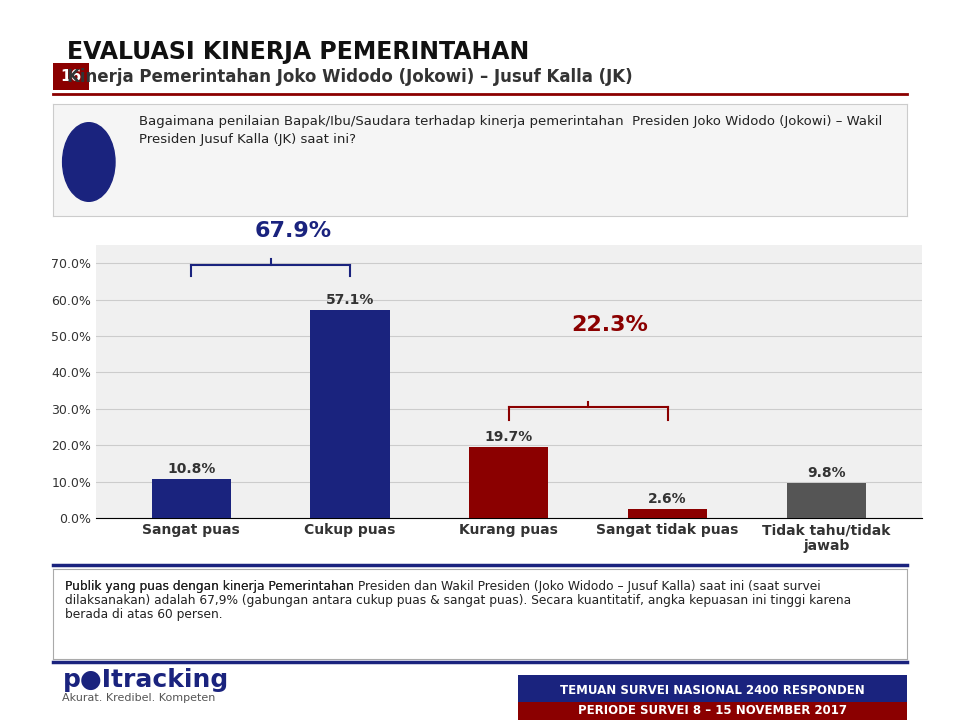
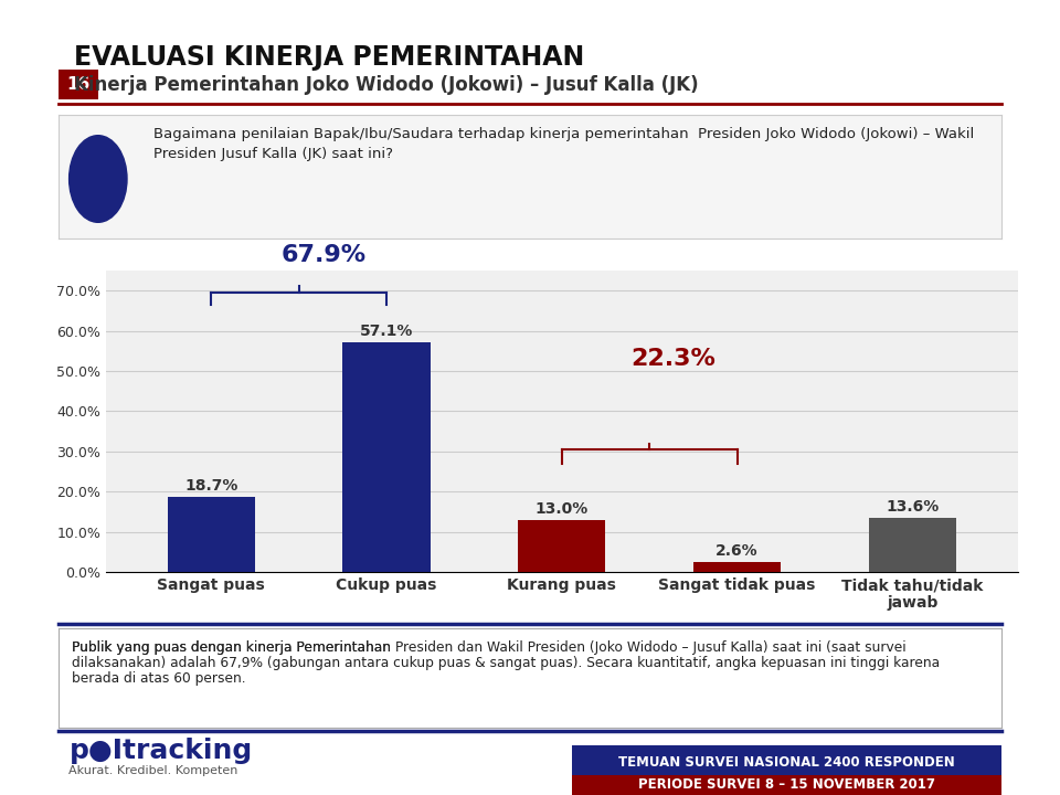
Sangat puas: 10.8% -> 18.7%
Kurang puas: 19.7% -> 13.0%
Tidak tahu/tidak jawab: 9.8% -> 13.6%
